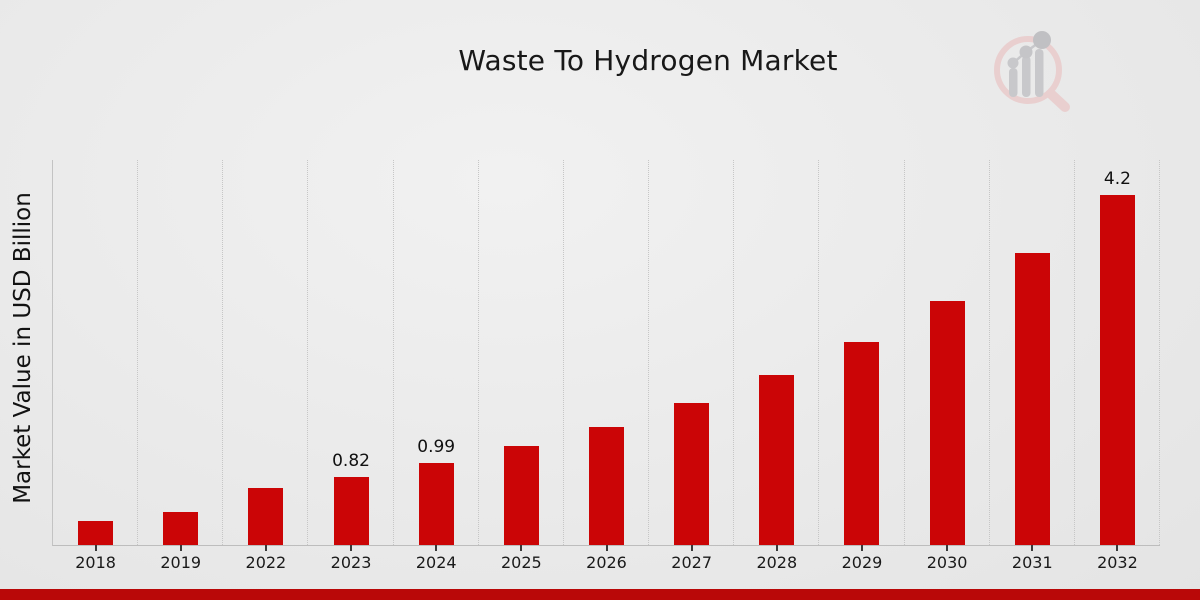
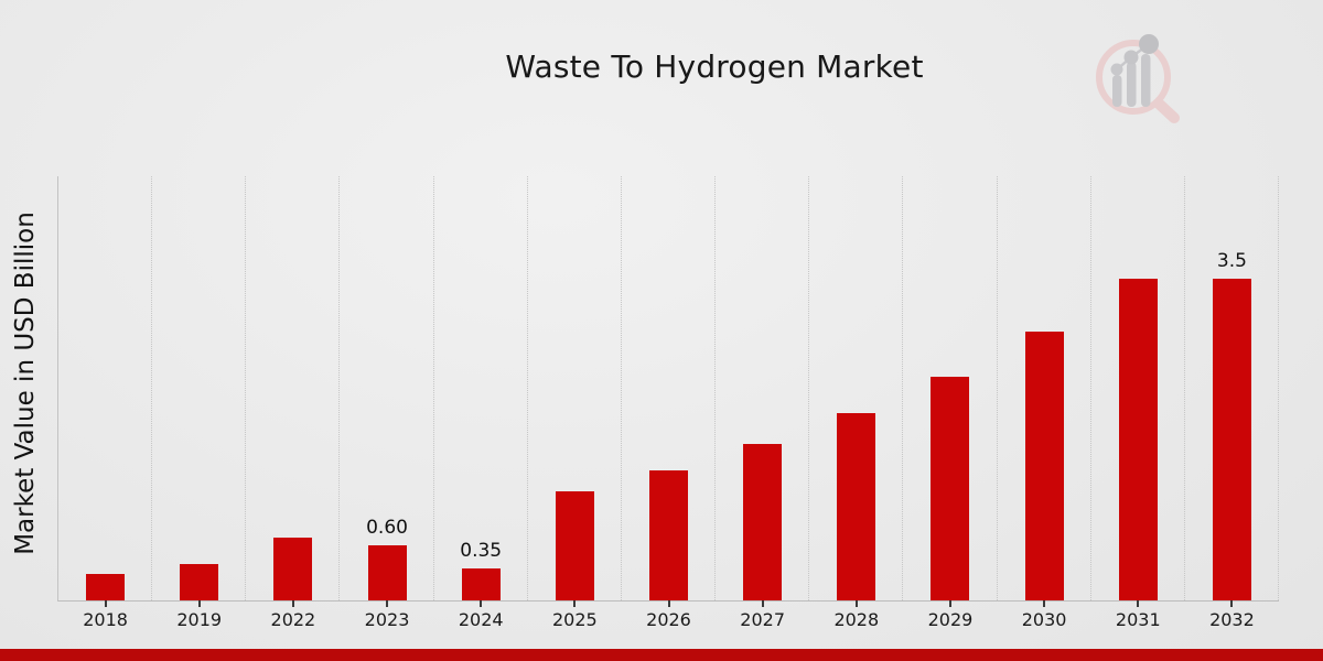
2023: 0.82 -> 0.60
2024: 0.99 -> 0.35
2032: 4.2 -> 3.5
